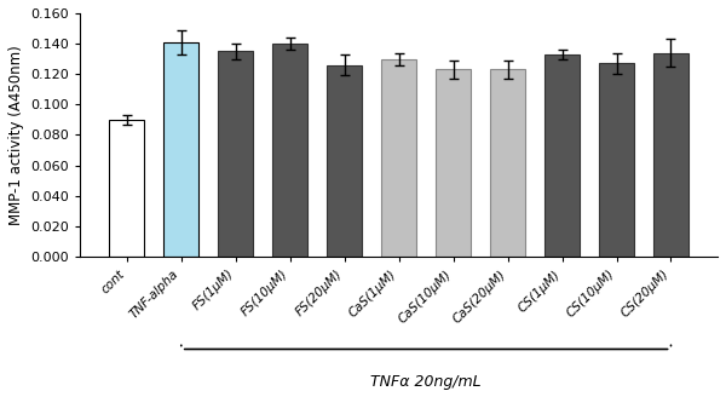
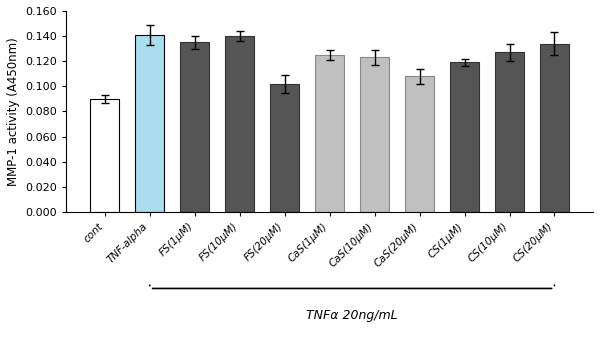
FS(20μM): 0.126 -> 0.102
CaS(1μM): 0.130 -> 0.125
CaS(20μM): 0.123 -> 0.108
CS(1μM): 0.133 -> 0.119
